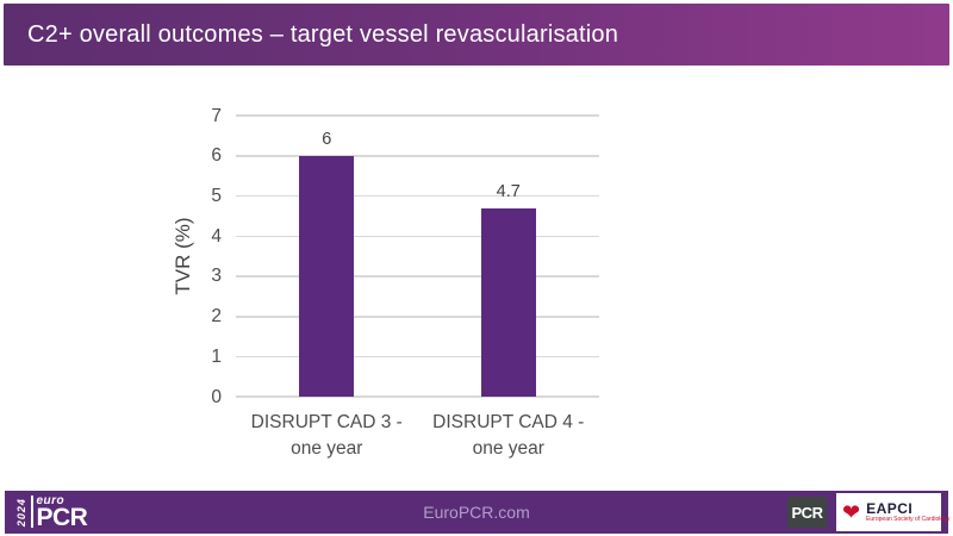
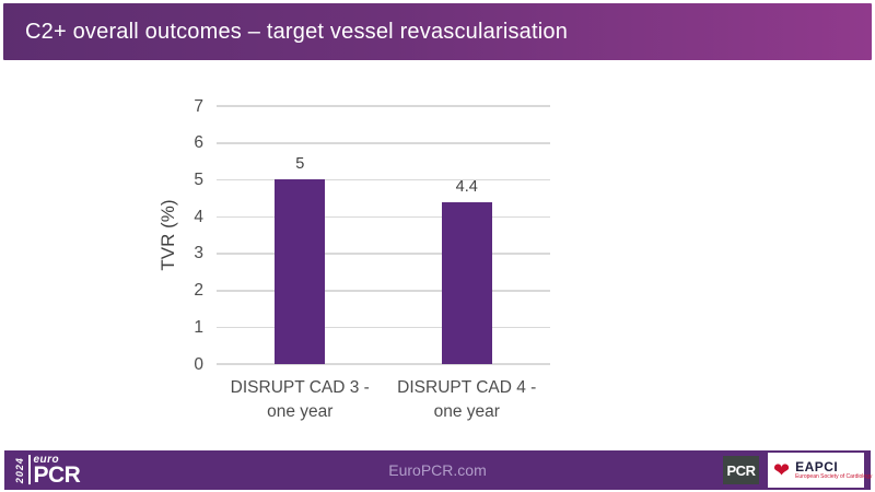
DISRUPT CAD 3 - one year: 6 -> 5
DISRUPT CAD 4 - one year: 4.7 -> 4.4
